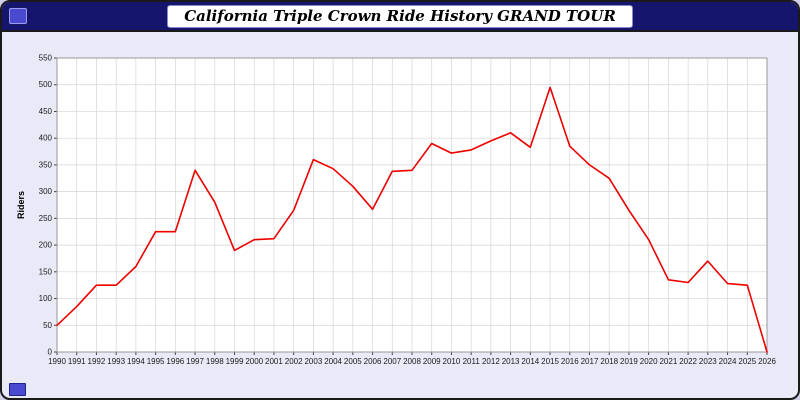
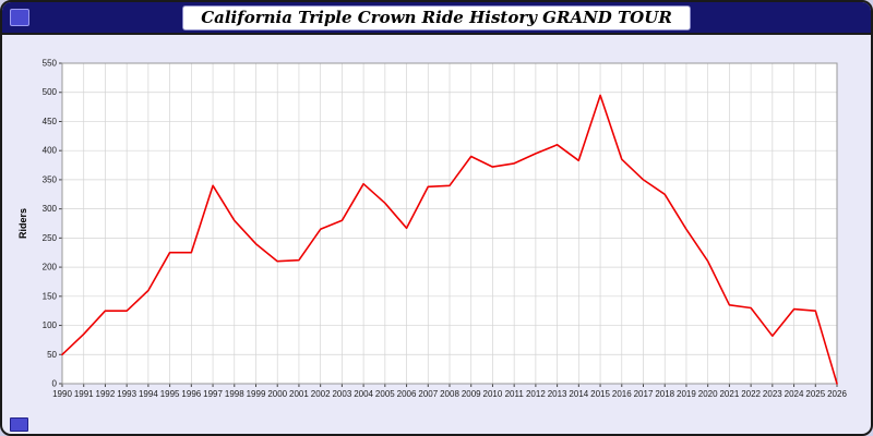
1999: 190 -> 240
2003: 360 -> 280
2023: 170 -> 80
